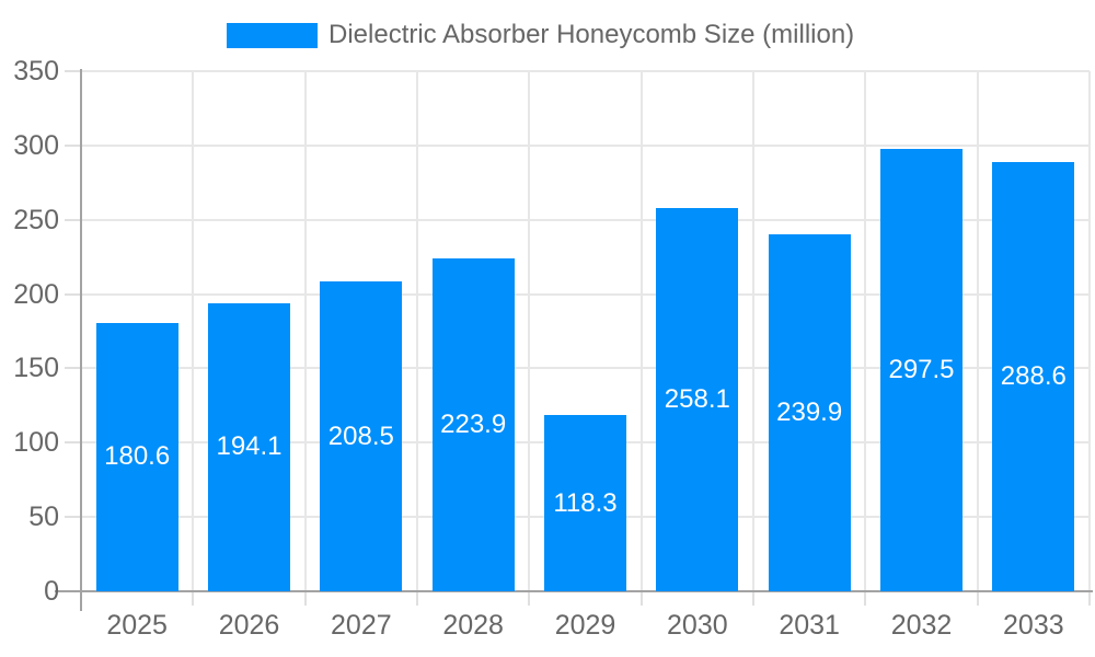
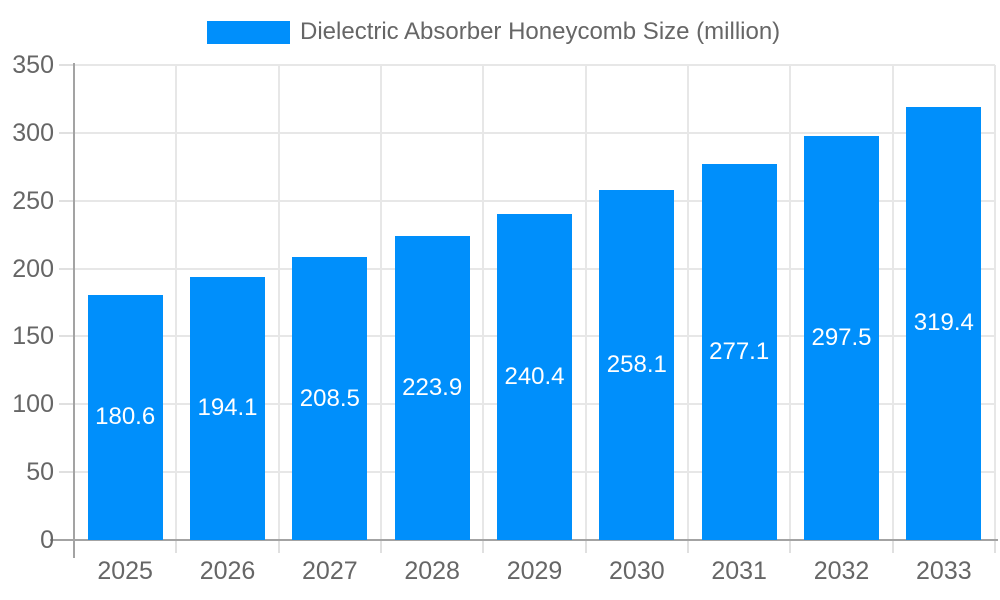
2029: 118.3 -> 240.4
2031: 239.9 -> 277.1
2033: 288.6 -> 319.4
